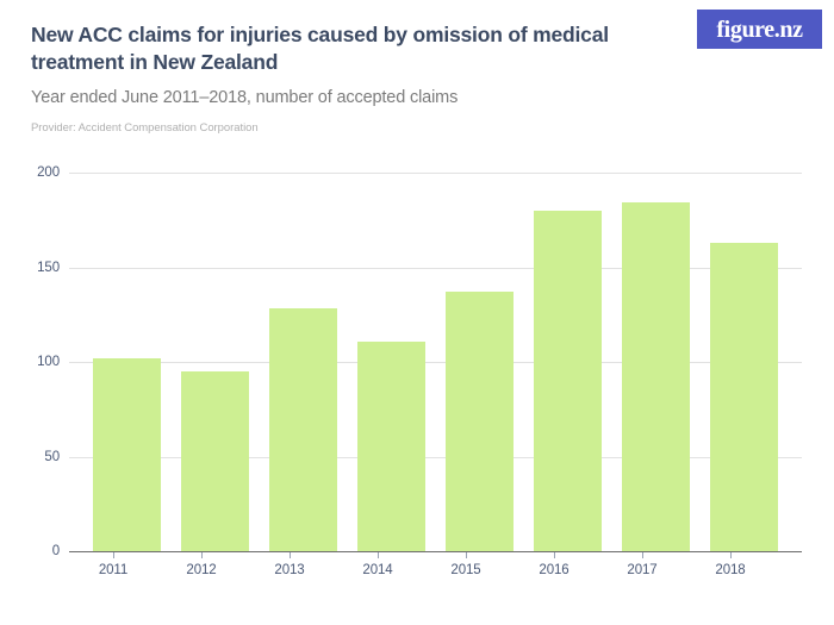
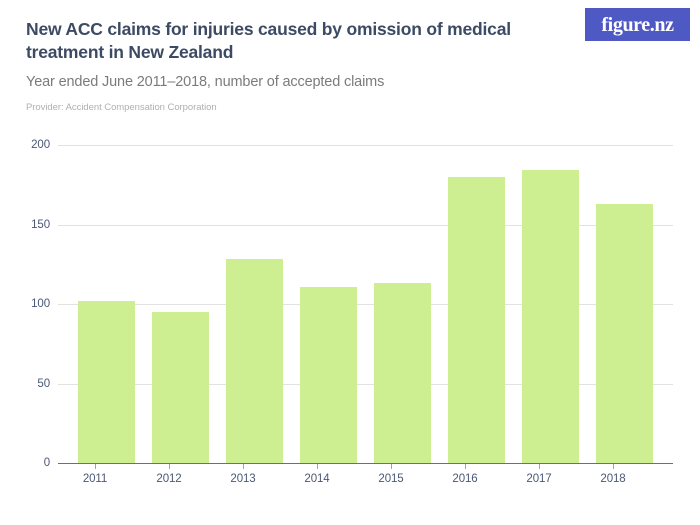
2015: 137 -> 113
